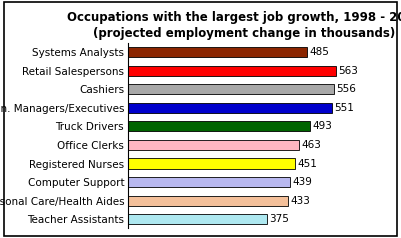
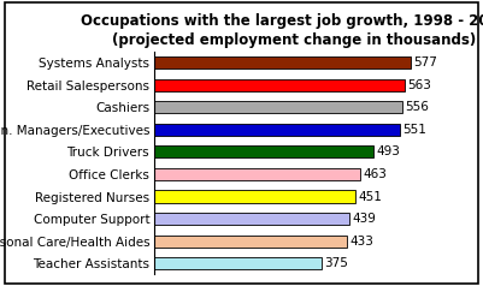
Systems Analysts: 485 -> 577
